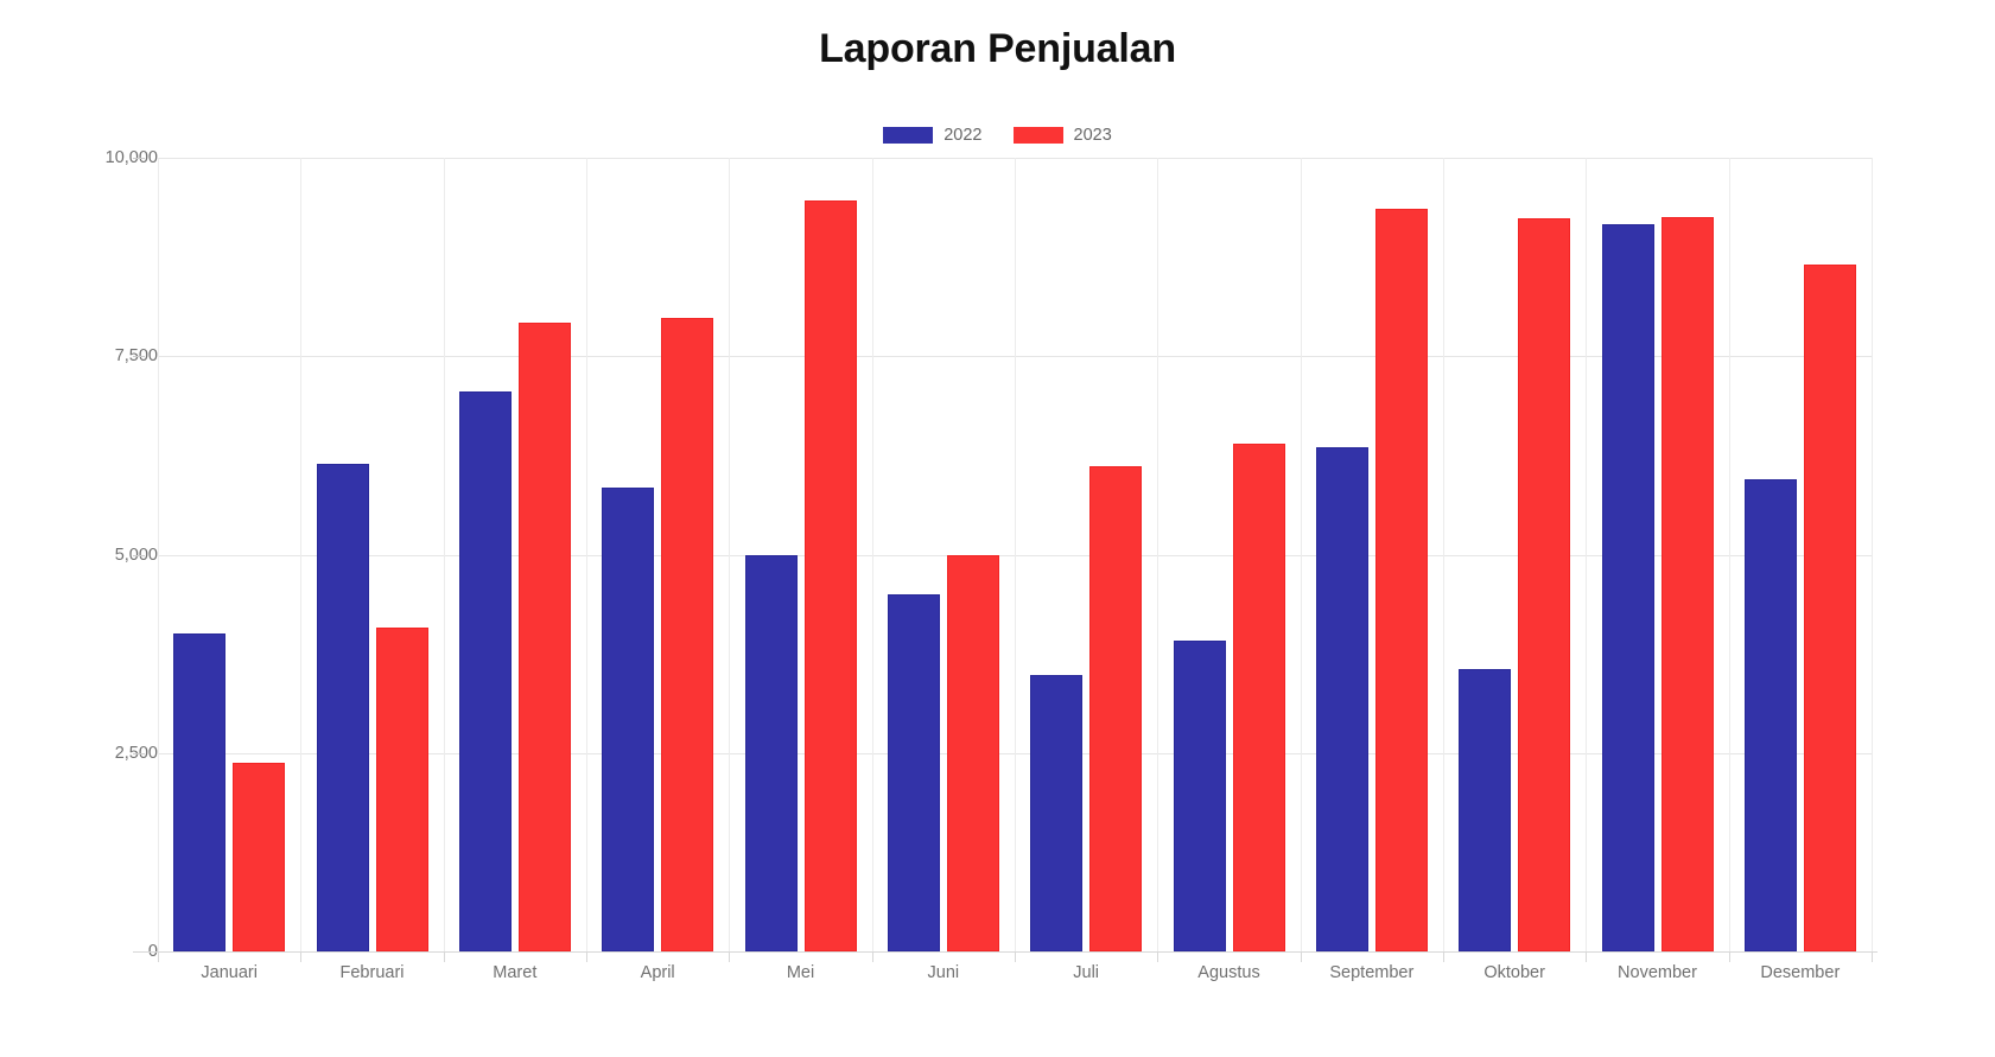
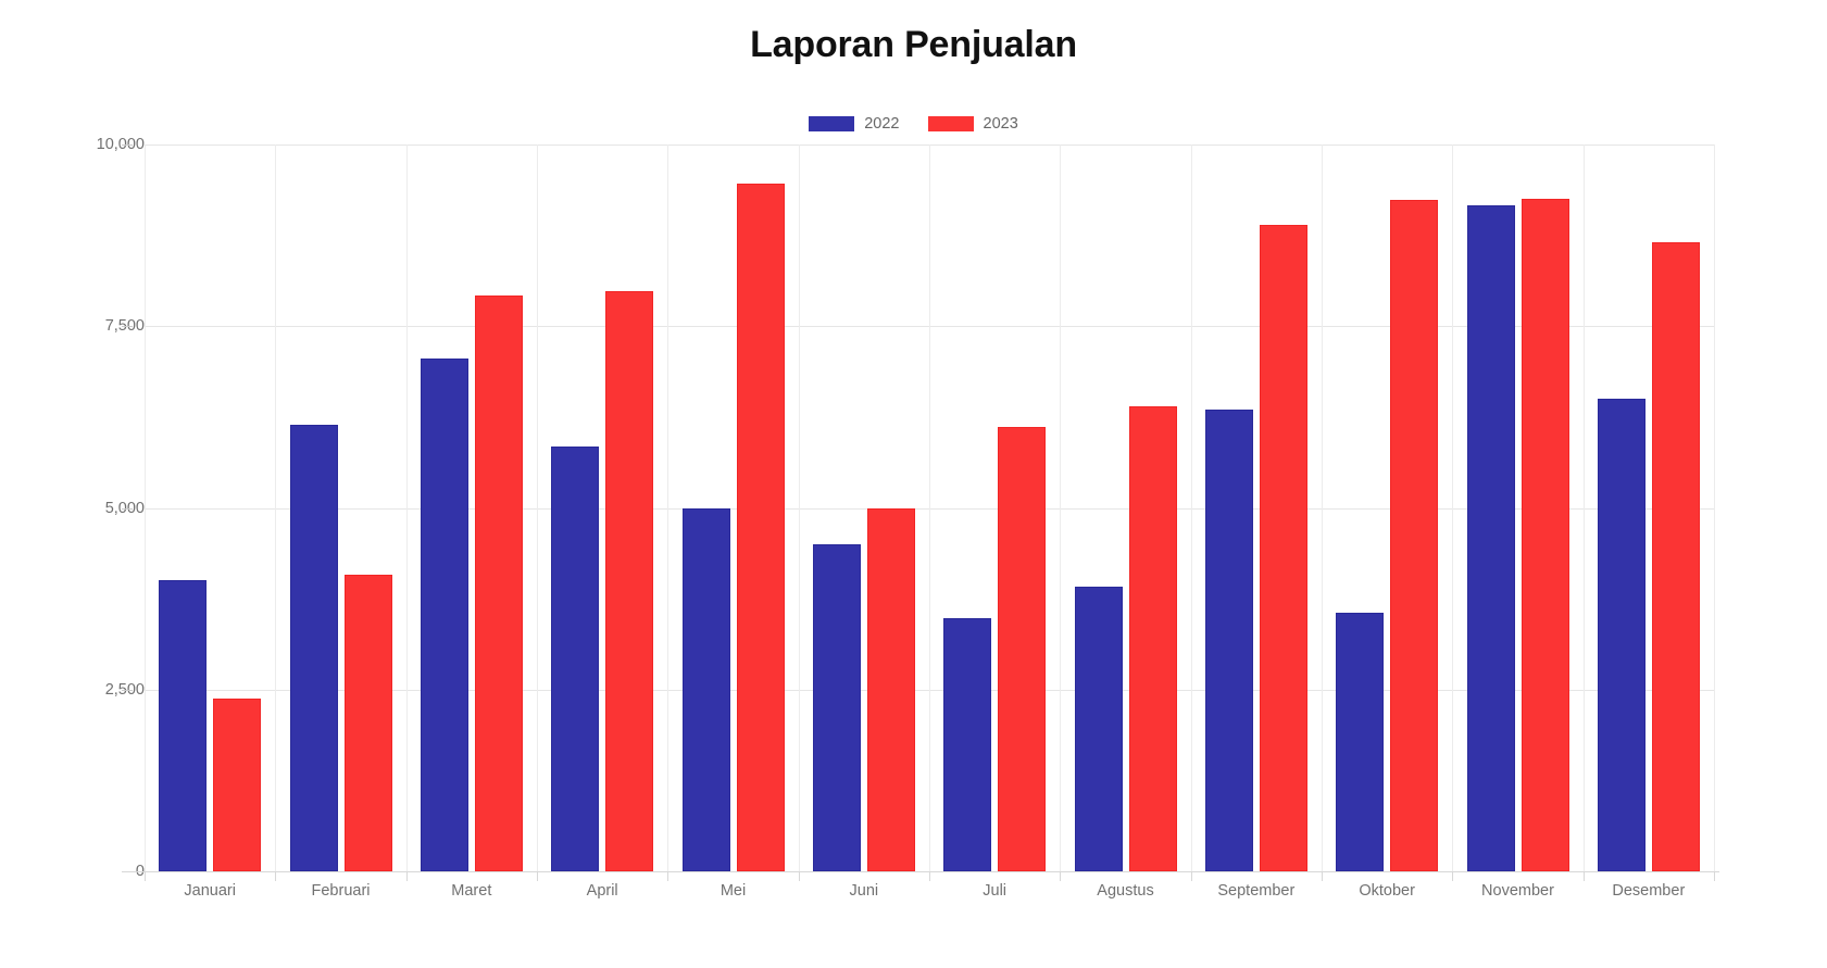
2023/September: 9400 -> 8900
2022/Desember: 6000 -> 6500
